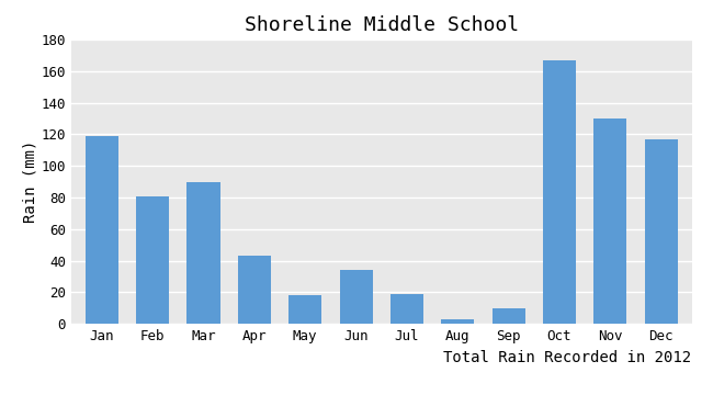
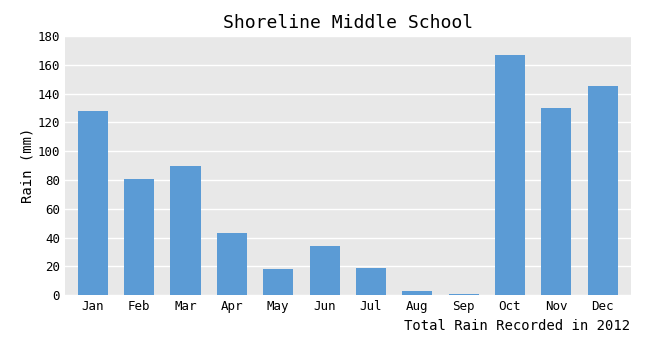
Jan: 119 -> 128
Sep: 10 -> 1
Dec: 117 -> 145
